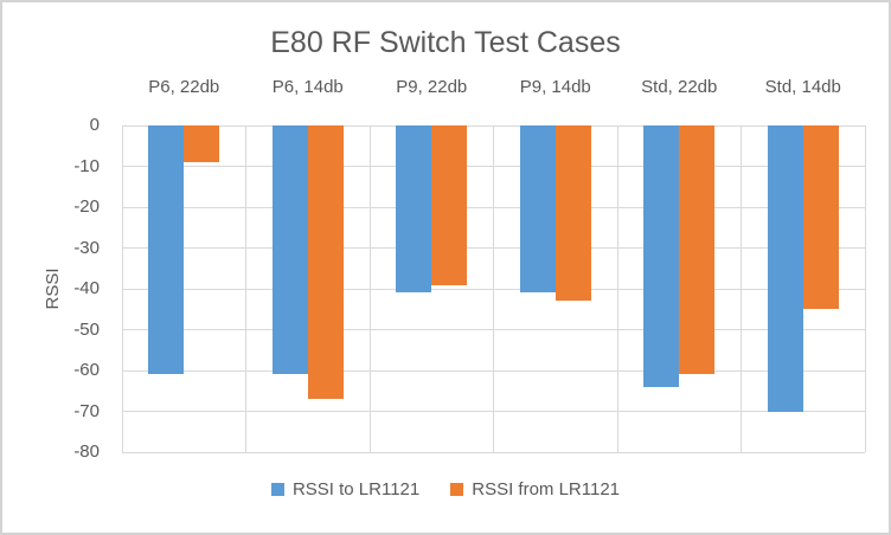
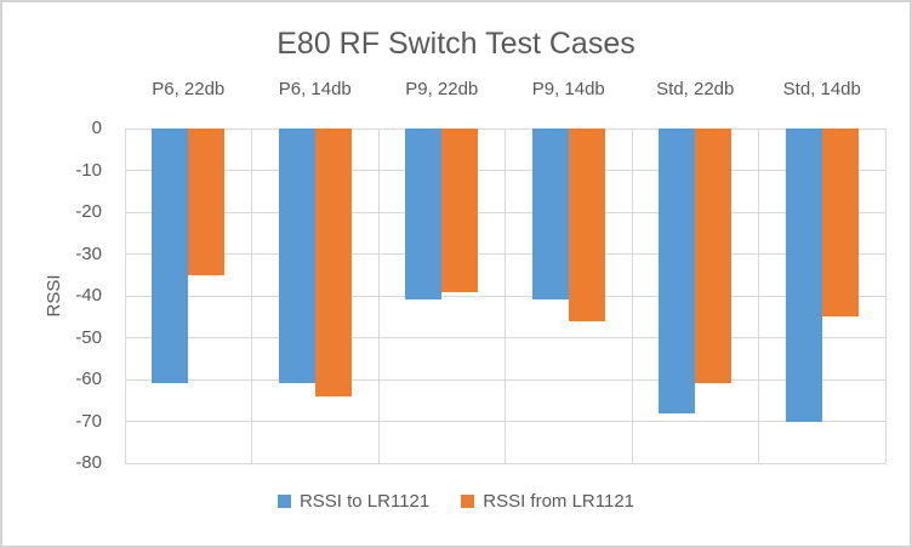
RSSI from LR1121/P6, 22db: -9 -> -35
RSSI from LR1121/P6, 14db: -67 -> -64
RSSI from LR1121/P9, 14db: -43 -> -46
RSSI to LR1121/Std, 22db: -64 -> -68
